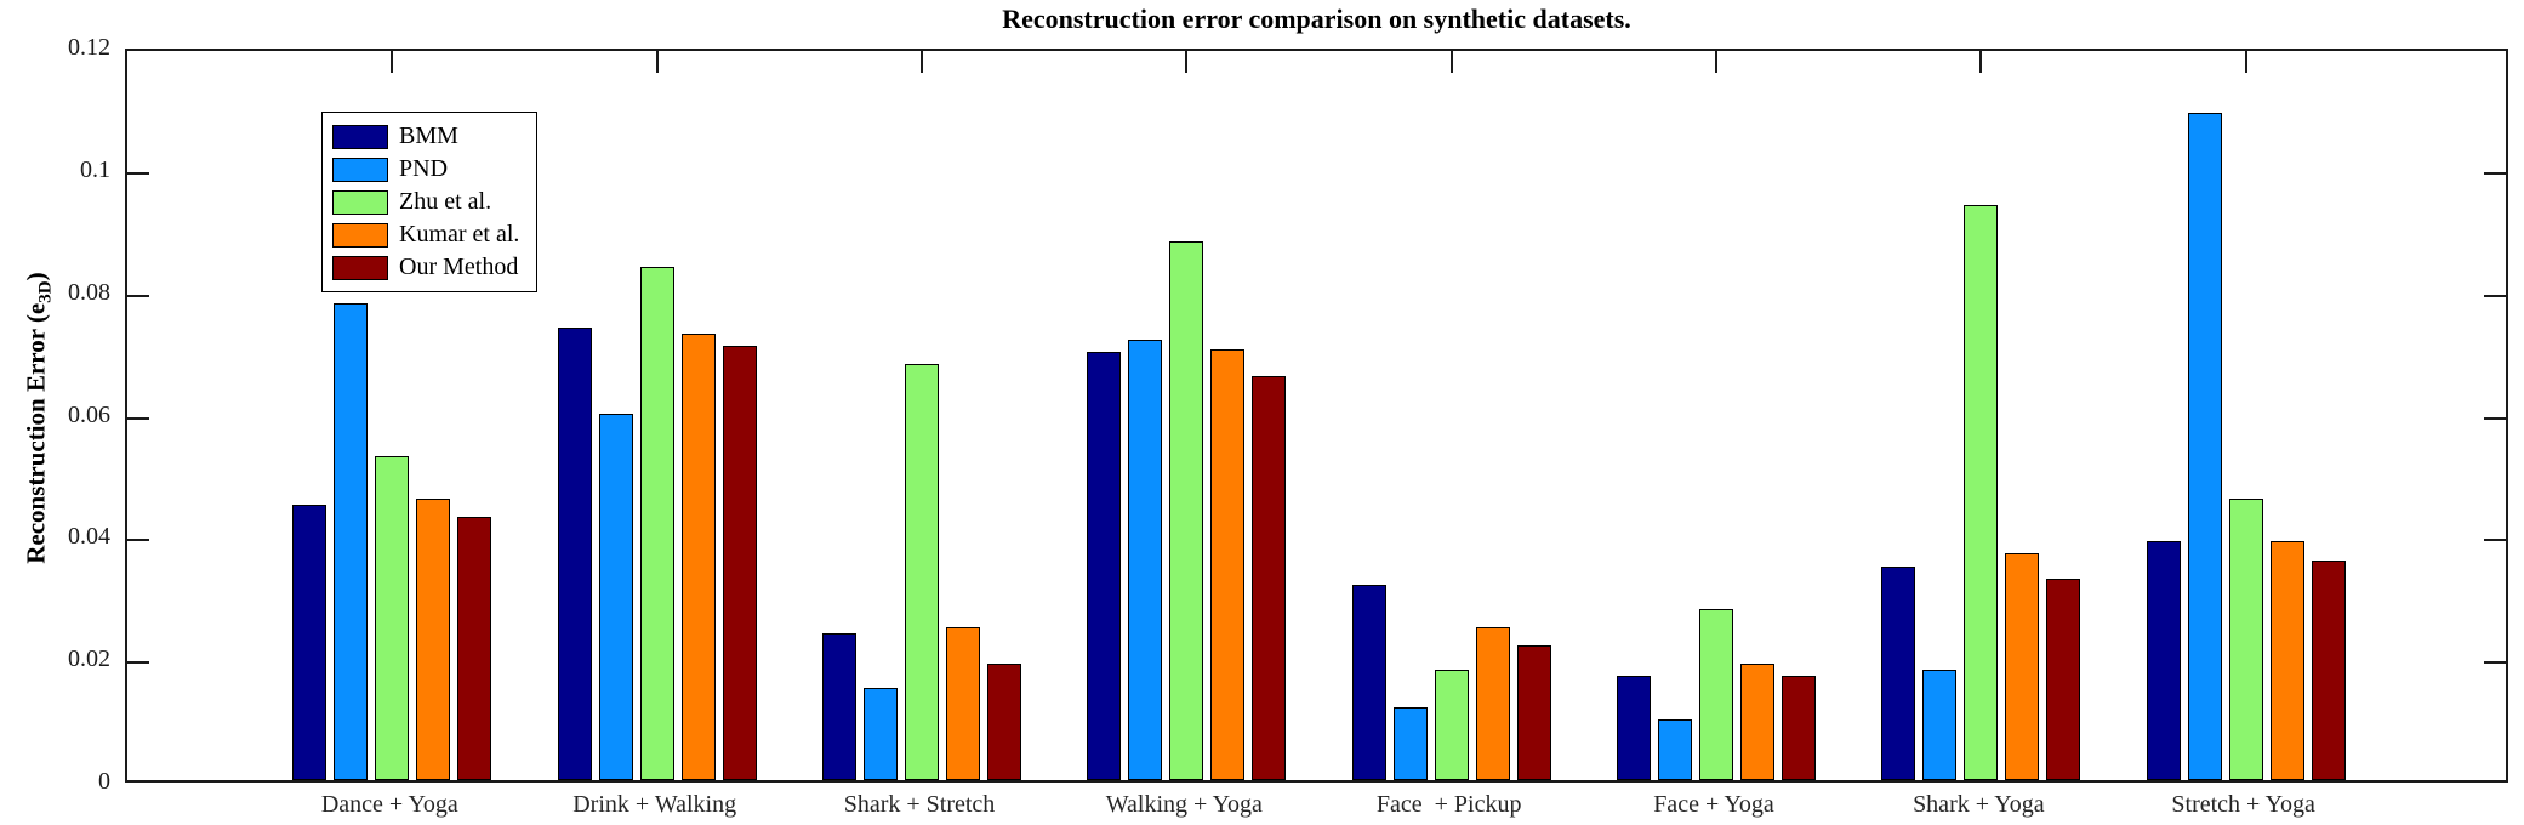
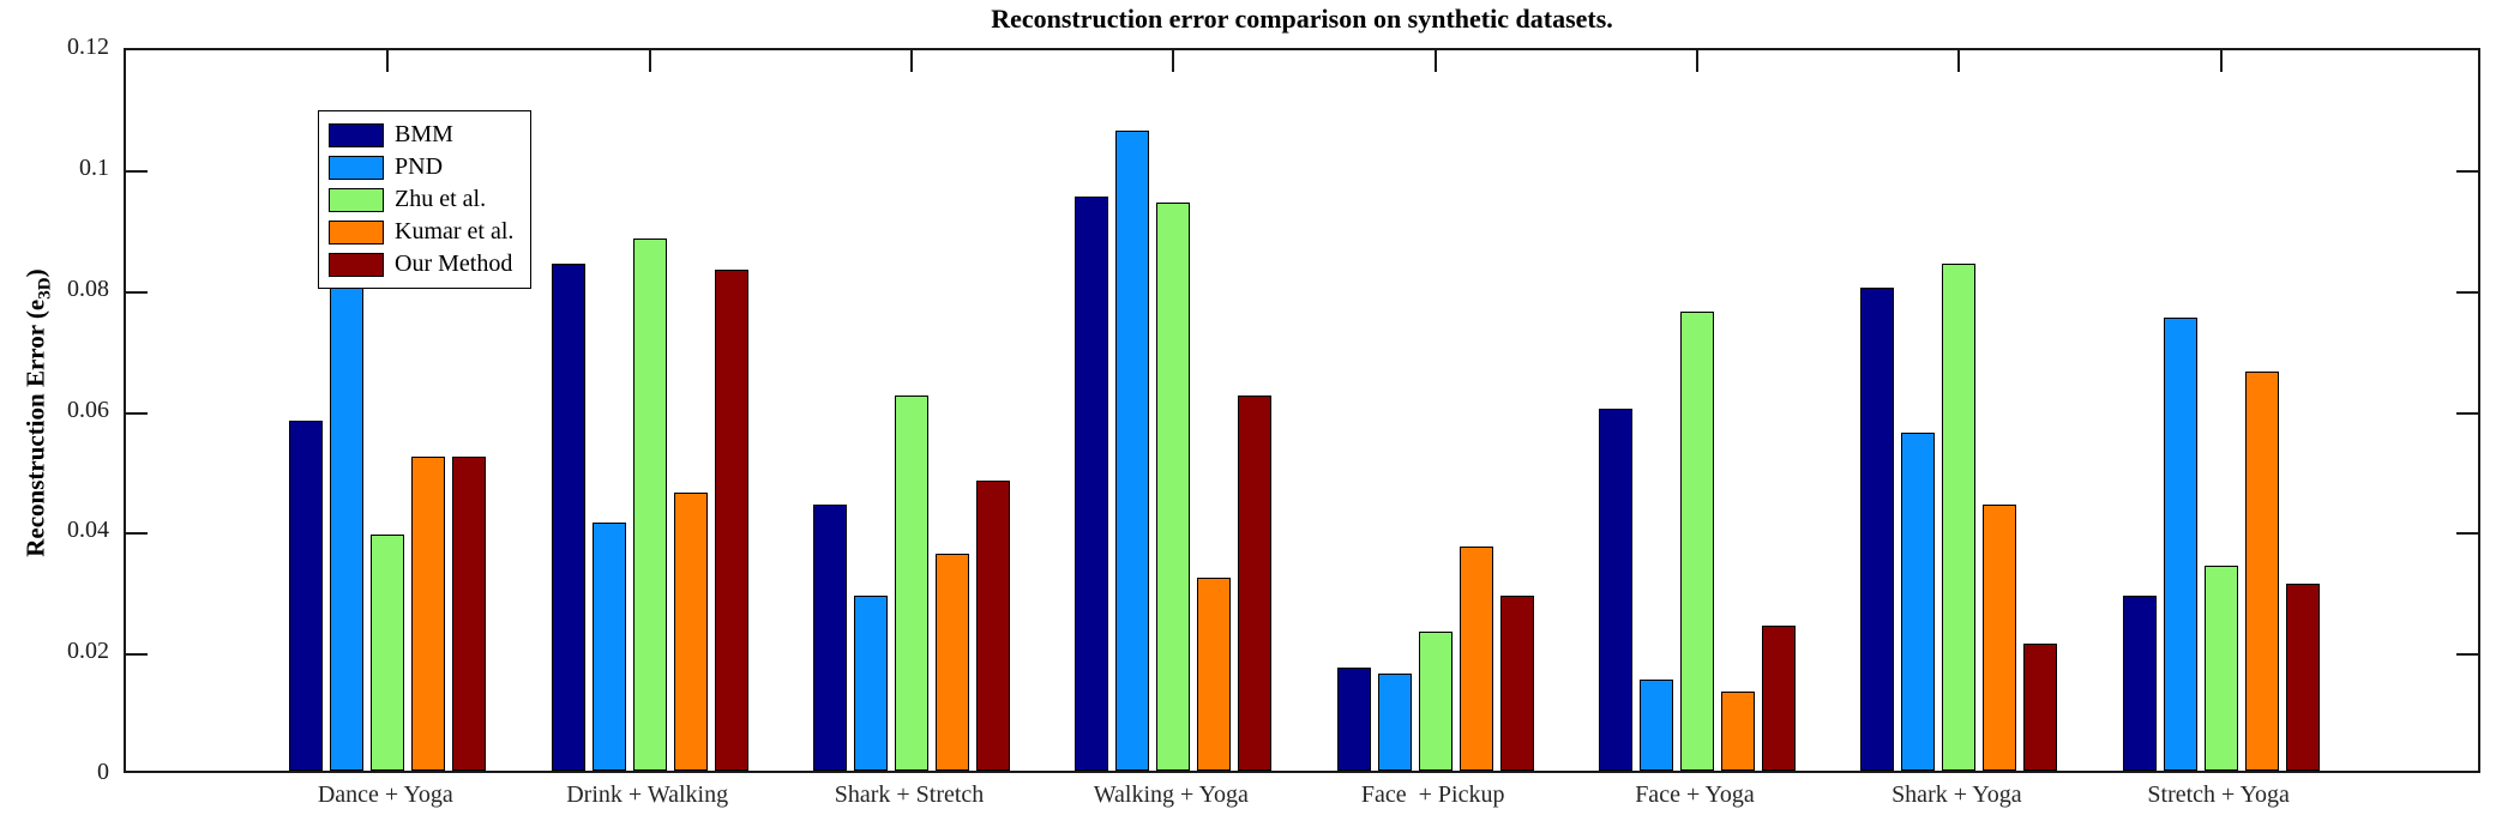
BMM/Dance + Yoga: 0.045 -> 0.058
PND/Dance + Yoga: 0.078 -> 0.091
Zhu et al./Dance + Yoga: 0.053 -> 0.039
Kumar et al./Dance + Yoga: 0.046 -> 0.052
Our Method/Dance + Yoga: 0.043 -> 0.052
BMM/Drink + Walking: 0.074 -> 0.084
PND/Drink + Walking: 0.060 -> 0.041
Zhu et al./Drink + Walking: 0.084 -> 0.088
Kumar et al./Drink + Walking: 0.073 -> 0.046
Our Method/Drink + Walking: 0.071 -> 0.083
BMM/Shark + Stretch: 0.024 -> 0.044
PND/Shark + Stretch: 0.015 -> 0.029
Zhu et al./Shark + Stretch: 0.068 -> 0.062
Kumar et al./Shark + Stretch: 0.025 -> 0.036
Our Method/Shark + Stretch: 0.019 -> 0.048
BMM/Walking + Yoga: 0.070 -> 0.095
PND/Walking + Yoga: 0.072 -> 0.106
Zhu et al./Walking + Yoga: 0.088 -> 0.094
Kumar et al./Walking + Yoga: 0.070 -> 0.032
Our Method/Walking + Yoga: 0.066 -> 0.062
BMM/Face + Pickup: 0.032 -> 0.017
PND/Face + Pickup: 0.012 -> 0.016
Zhu et al./Face + Pickup: 0.018 -> 0.023
Kumar et al./Face + Pickup: 0.025 -> 0.037
Our Method/Face + Pickup: 0.022 -> 0.029
BMM/Face + Yoga: 0.017 -> 0.060
PND/Face + Yoga: 0.010 -> 0.015
Zhu et al./Face + Yoga: 0.028 -> 0.076
Kumar et al./Face + Yoga: 0.019 -> 0.013
Our Method/Face + Yoga: 0.017 -> 0.024
BMM/Shark + Yoga: 0.035 -> 0.080
PND/Shark + Yoga: 0.018 -> 0.056
Zhu et al./Shark + Yoga: 0.094 -> 0.084
Kumar et al./Shark + Yoga: 0.037 -> 0.044
Our Method/Shark + Yoga: 0.033 -> 0.021
BMM/Stretch + Yoga: 0.039 -> 0.029
PND/Stretch + Yoga: 0.109 -> 0.075
Zhu et al./Stretch + Yoga: 0.046 -> 0.034
Kumar et al./Stretch + Yoga: 0.039 -> 0.066
Our Method/Stretch + Yoga: 0.036 -> 0.031
